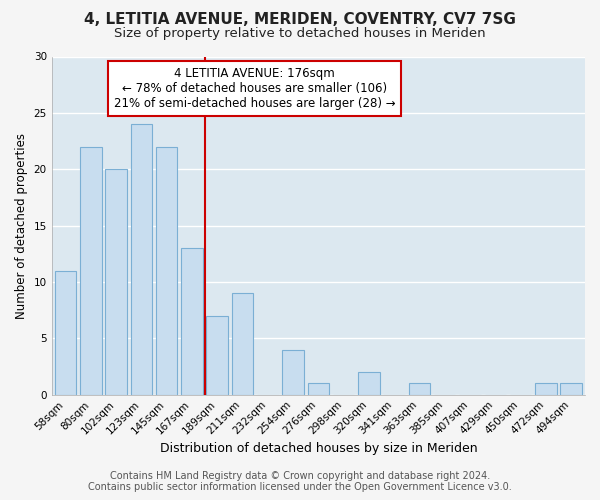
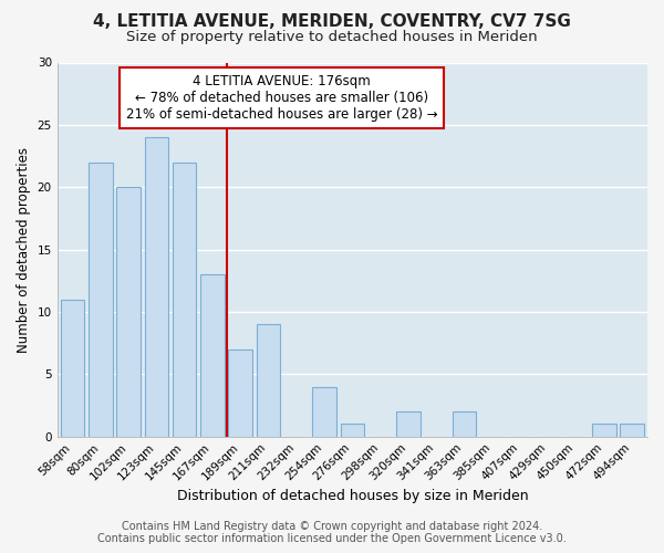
363sqm: 1 -> 2
